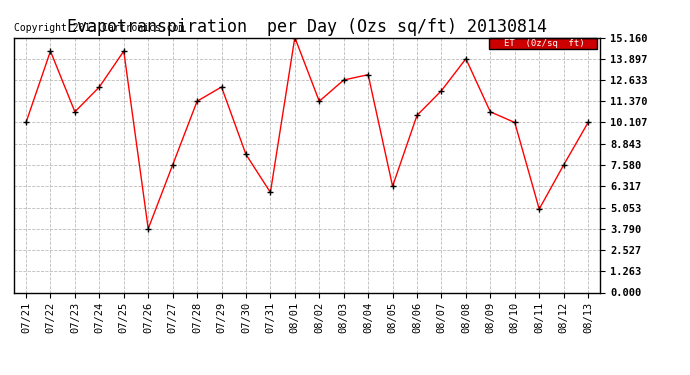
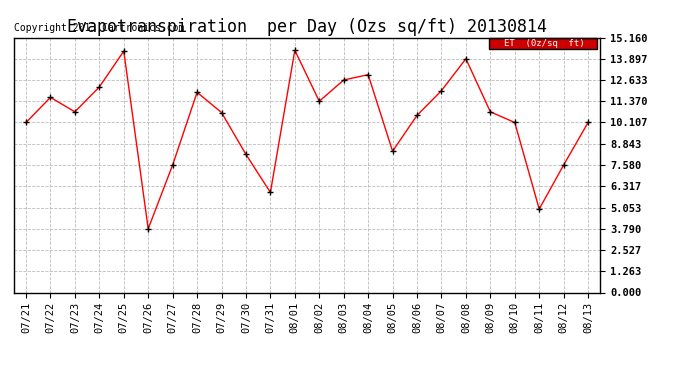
07/22: 14.4 -> 11.6
07/28: 11.4 -> 11.9
07/29: 12.2 -> 10.7
08/01: 15.2 -> 14.4
08/05: 6.3 -> 8.4
